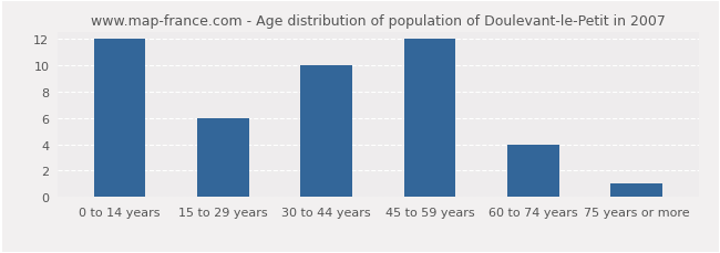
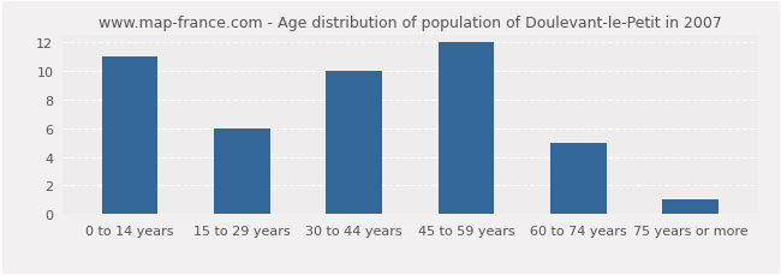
0 to 14 years: 12 -> 11
60 to 74 years: 4 -> 5
